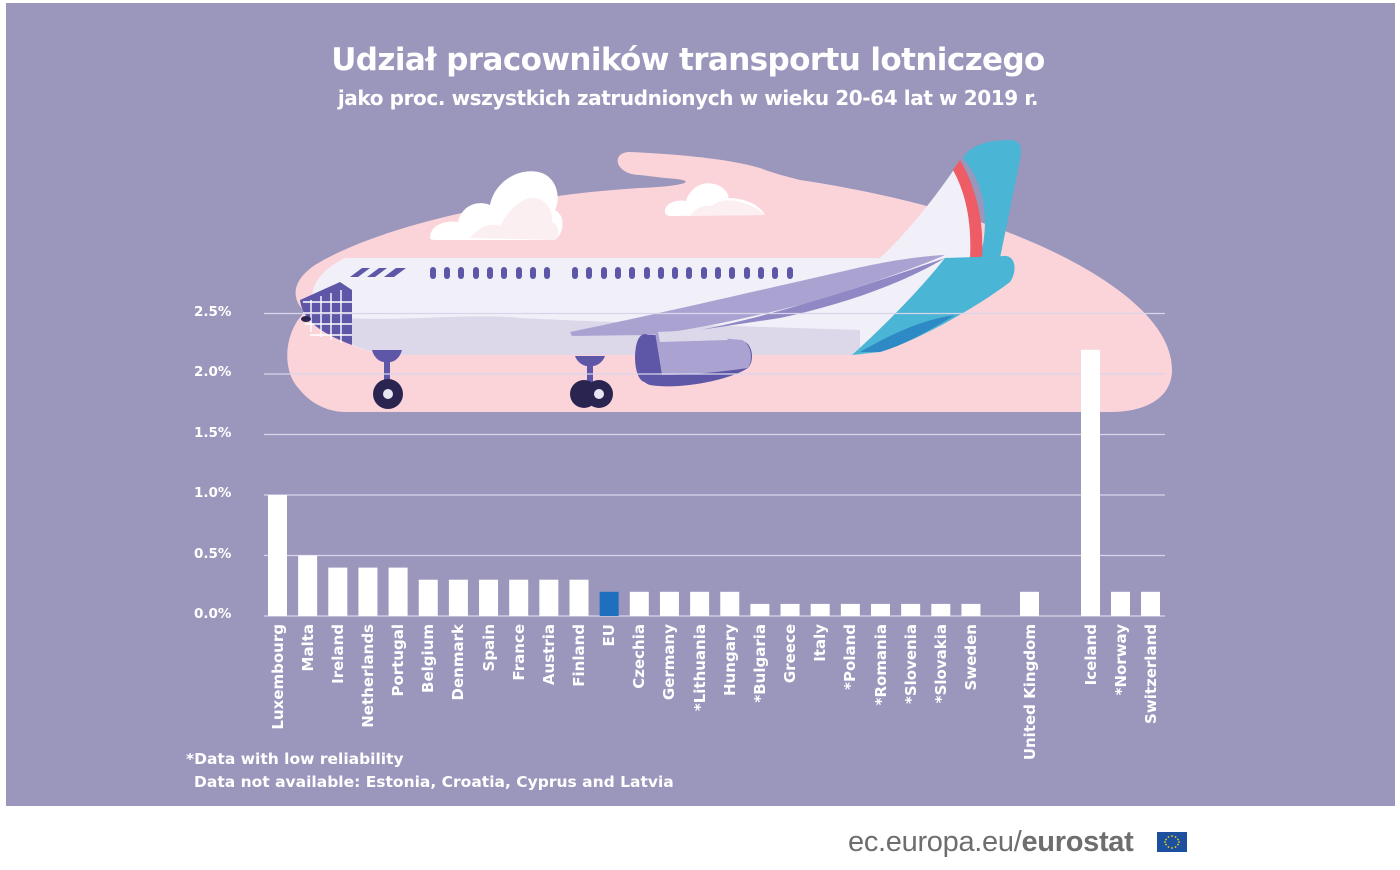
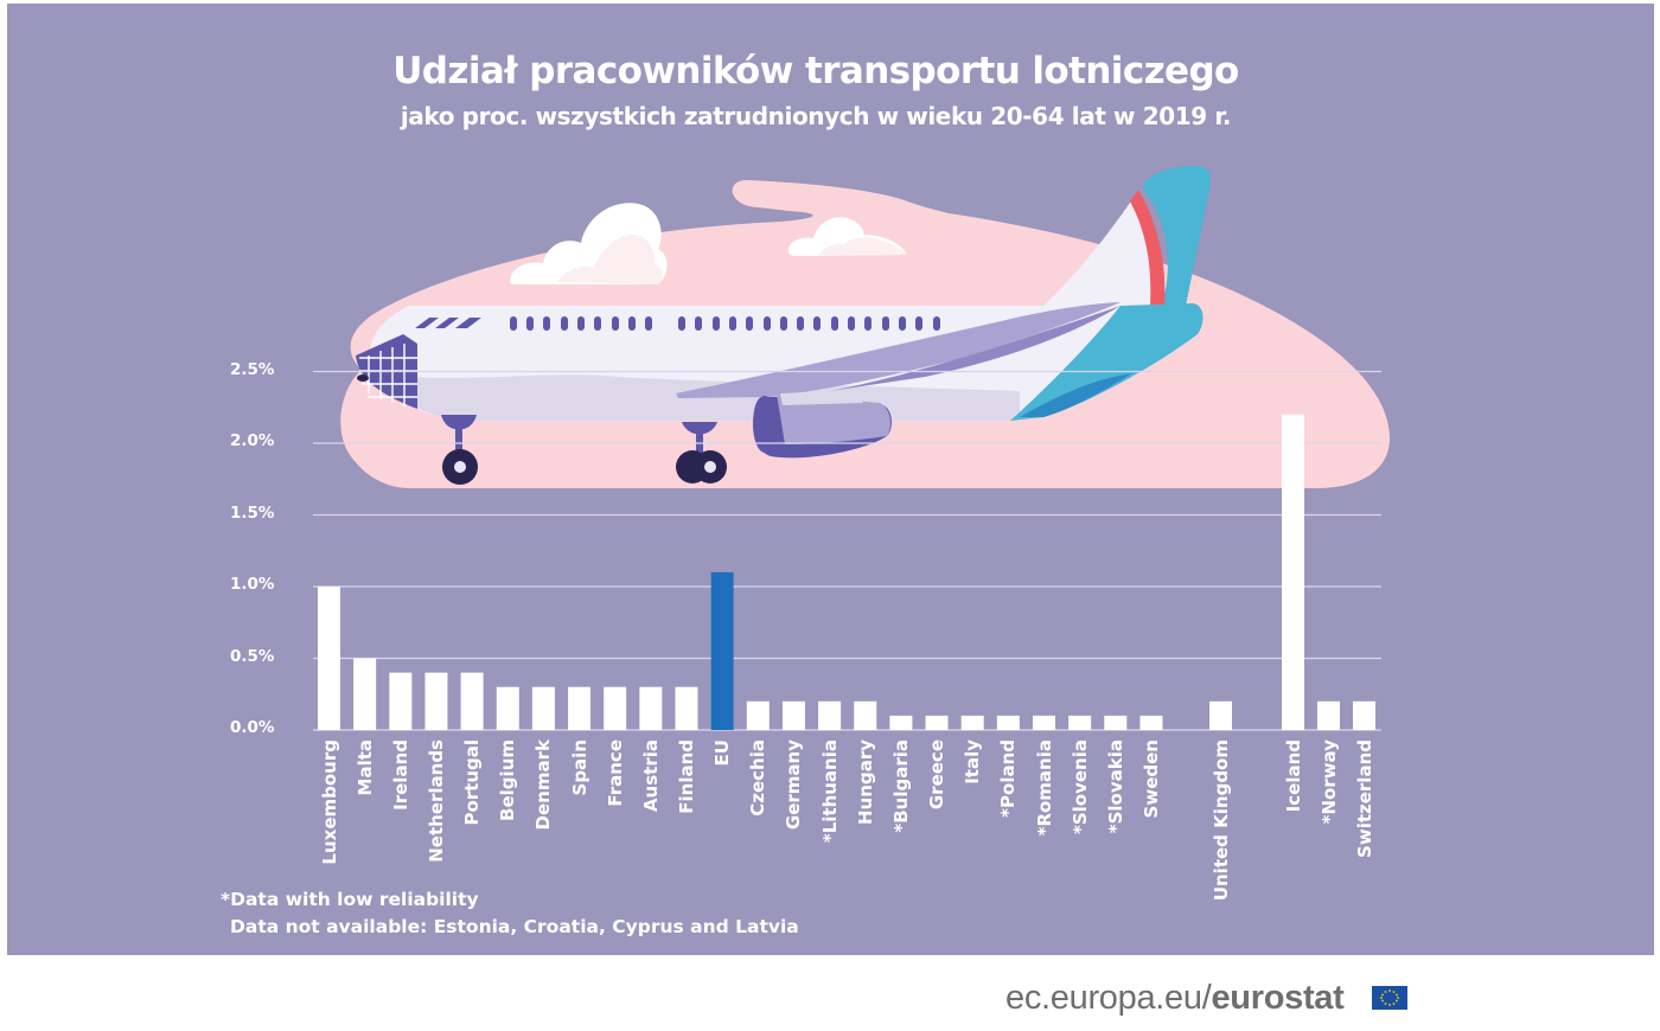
EU: 0.2% -> 1.1%
